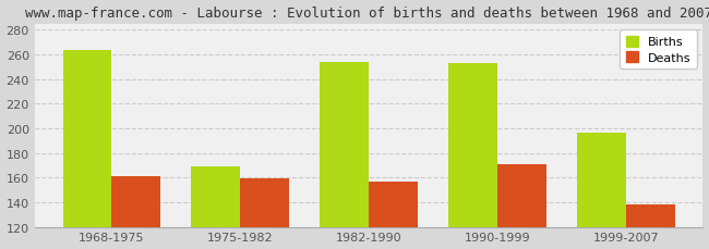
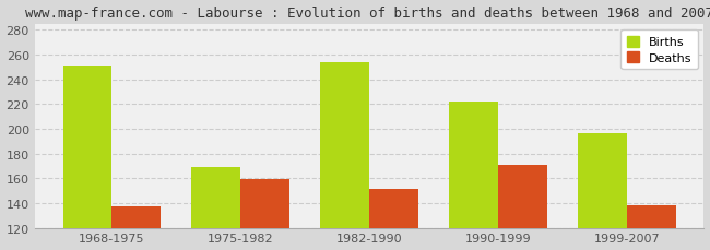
Births/1968-1975: 263 -> 251
Deaths/1968-1975: 161 -> 137
Deaths/1982-1990: 157 -> 151
Births/1990-1999: 253 -> 222
